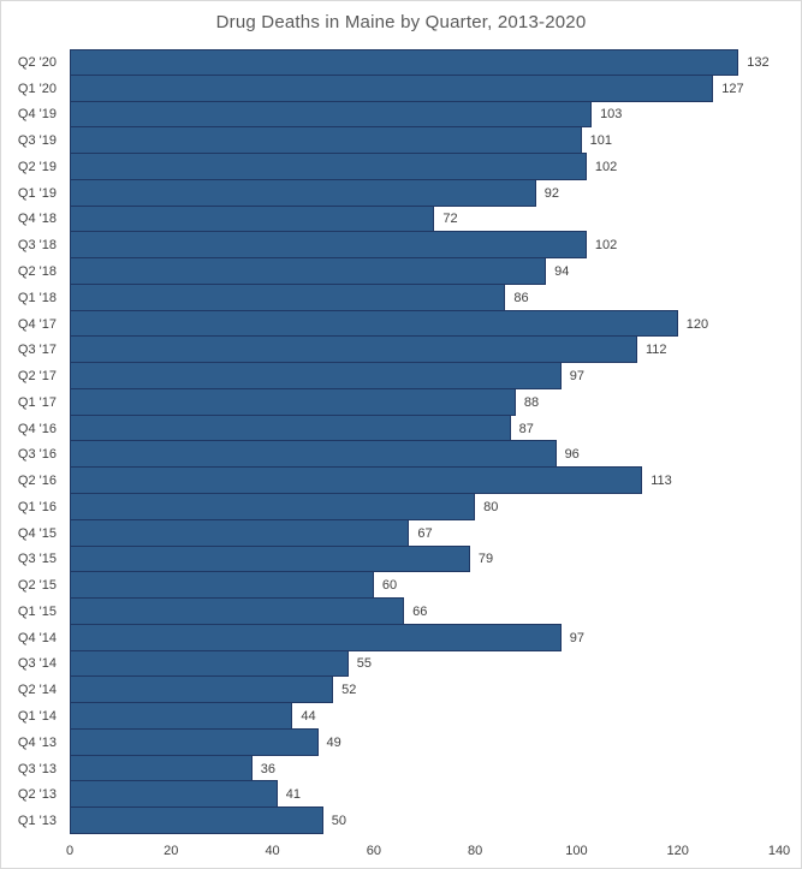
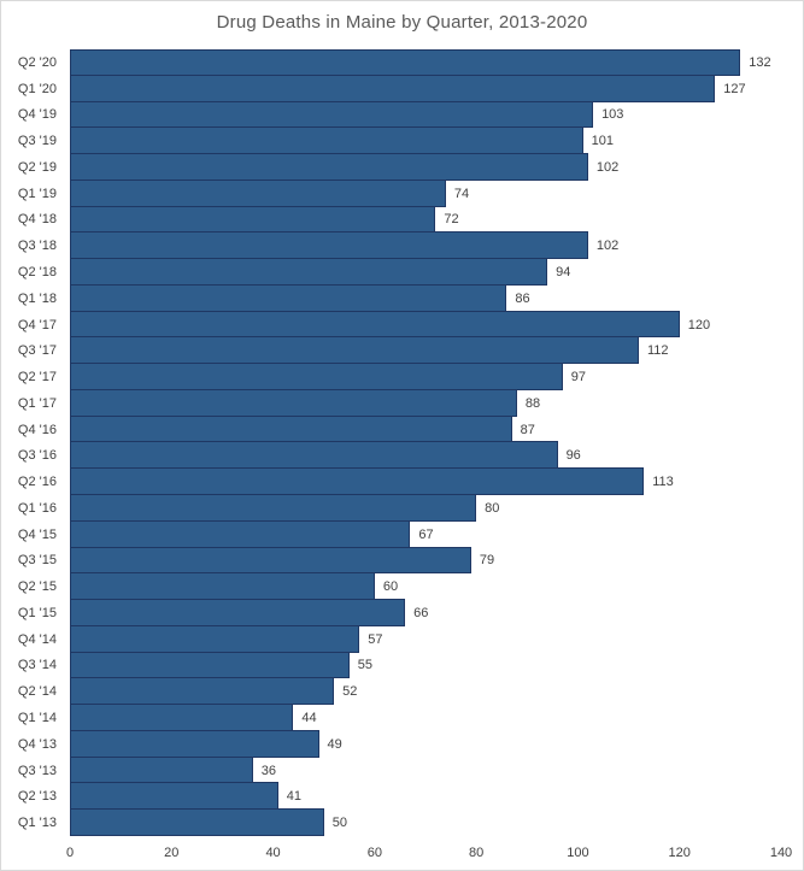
Q1 '19: 92 -> 74
Q4 '14: 97 -> 57
